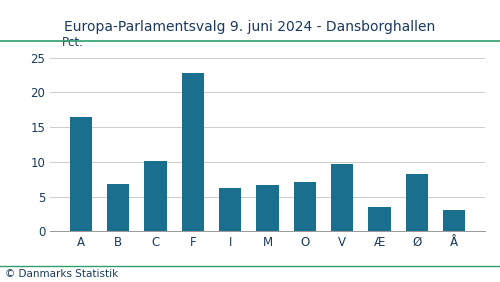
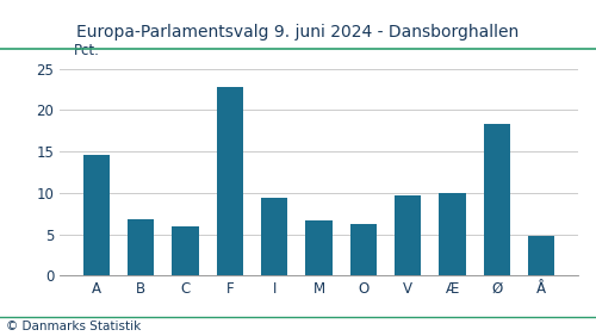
A: 16.4 -> 14.6
C: 10.1 -> 6.0
I: 6.3 -> 9.4
O: 7.1 -> 6.2
Æ: 3.5 -> 10.0
Ø: 8.2 -> 18.4
Å: 3.1 -> 4.8
